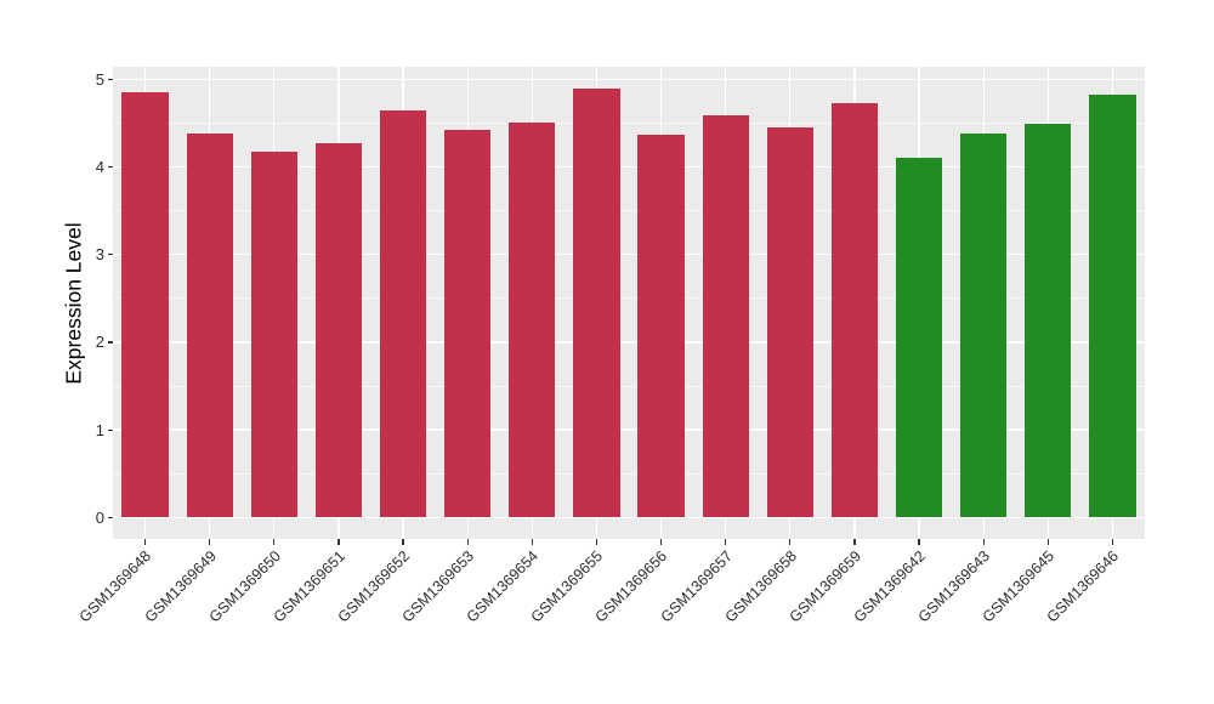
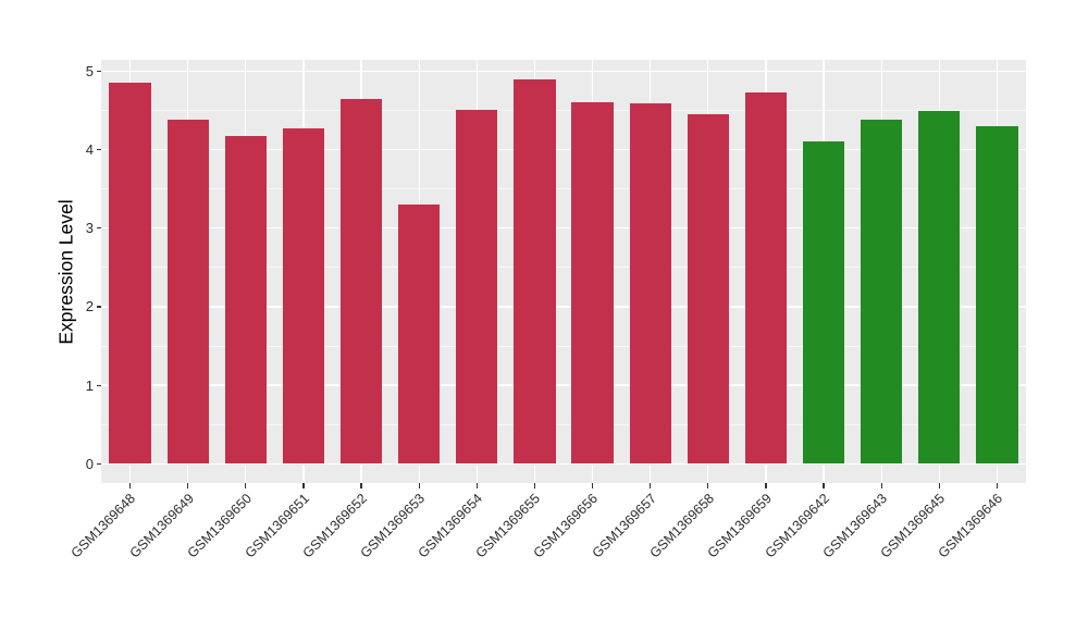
GSM1369653: 4.4 -> 3.3
GSM1369656: 4.4 -> 4.6
GSM1369646: 4.8 -> 4.3
